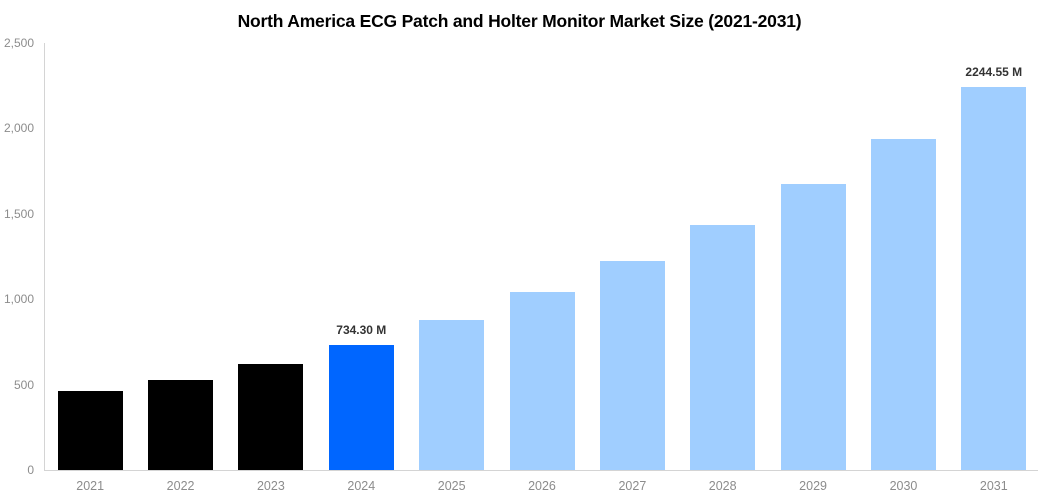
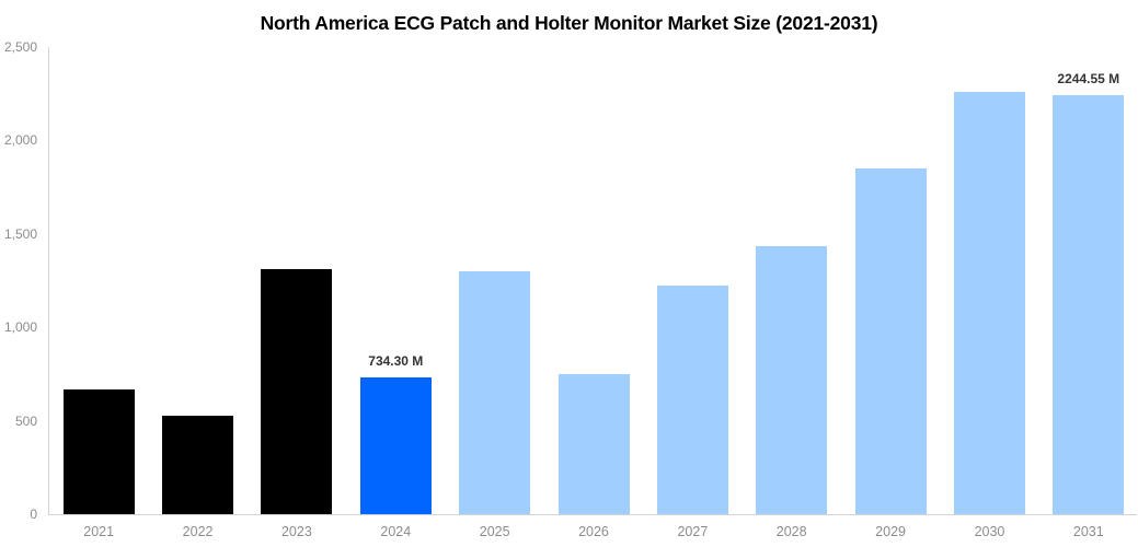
2021: 460 -> 670
2023: 620 -> 1310
2025: 880 -> 1300
2026: 1040 -> 750
2029: 1680 -> 1850
2030: 1940 -> 2260
